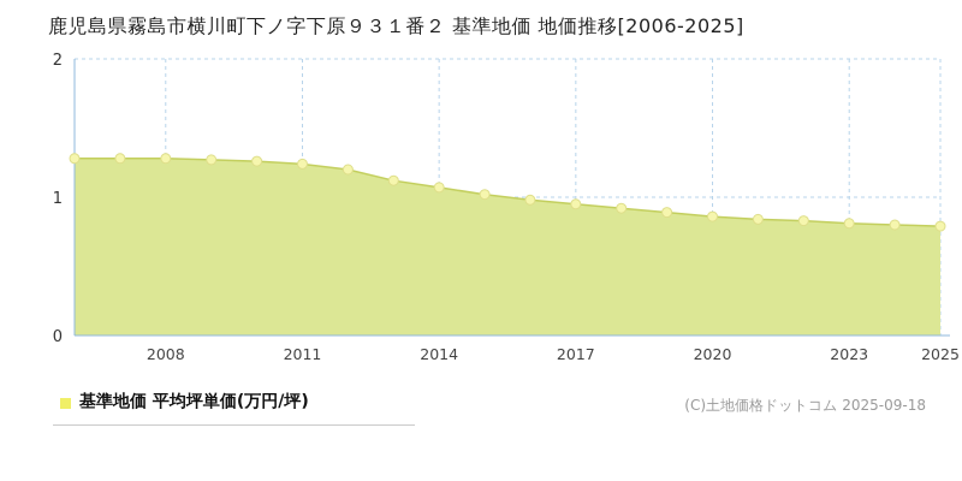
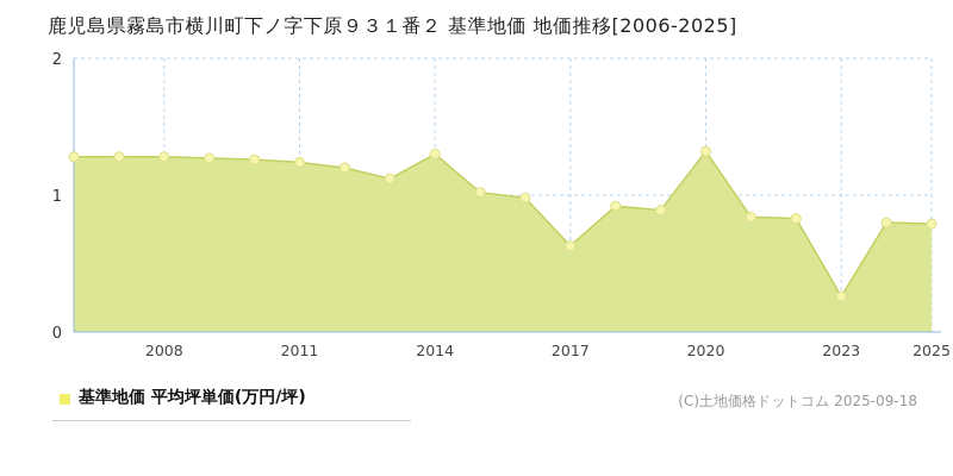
2014: 1.07 -> 1.30
2017: 0.95 -> 0.63
2020: 0.86 -> 1.32
2023: 0.81 -> 0.26
